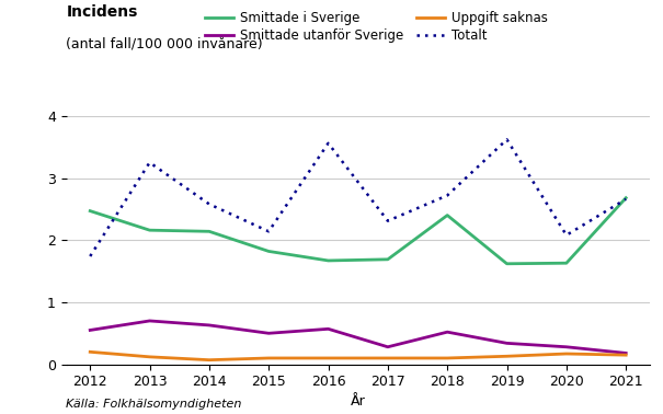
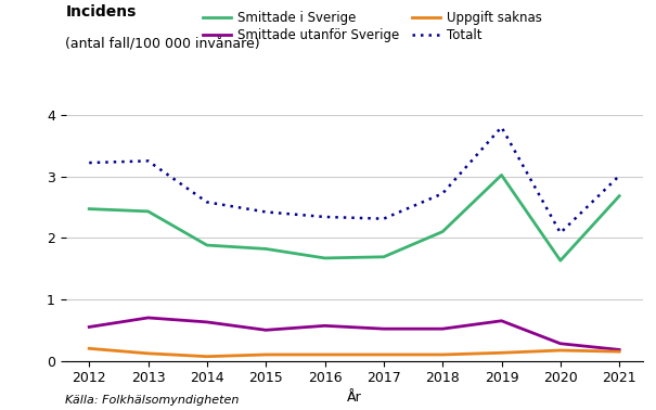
Totalt/2012: 1.74 -> 3.22
Smittade i Sverige/2013: 2.16 -> 2.43
Smittade i Sverige/2014: 2.14 -> 1.88
Totalt/2015: 2.14 -> 2.42
Totalt/2016: 3.56 -> 2.34
Smittade utanför Sverige/2017: 0.28 -> 0.52
Smittade i Sverige/2018: 2.40 -> 2.10
Smittade i Sverige/2019: 1.62 -> 3.02
Smittade utanför Sverige/2019: 0.34 -> 0.65
Totalt/2019: 3.62 -> 3.80
Totalt/2021: 2.66 -> 3.01
